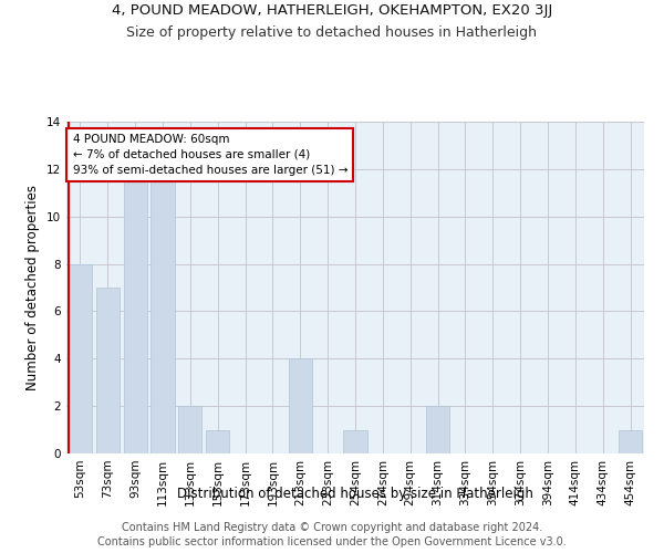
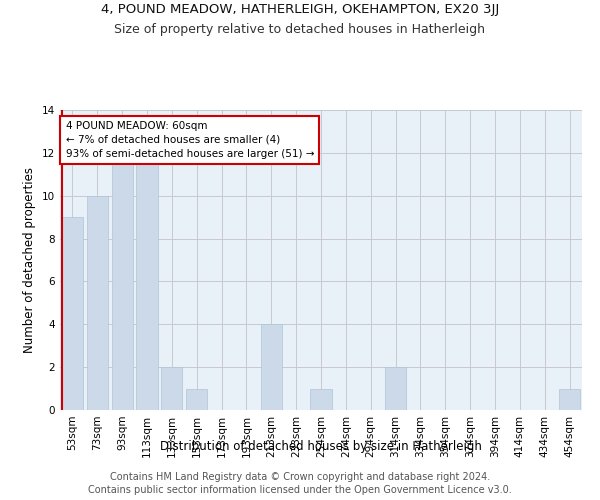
53sqm: 8 -> 9
73sqm: 7 -> 10
